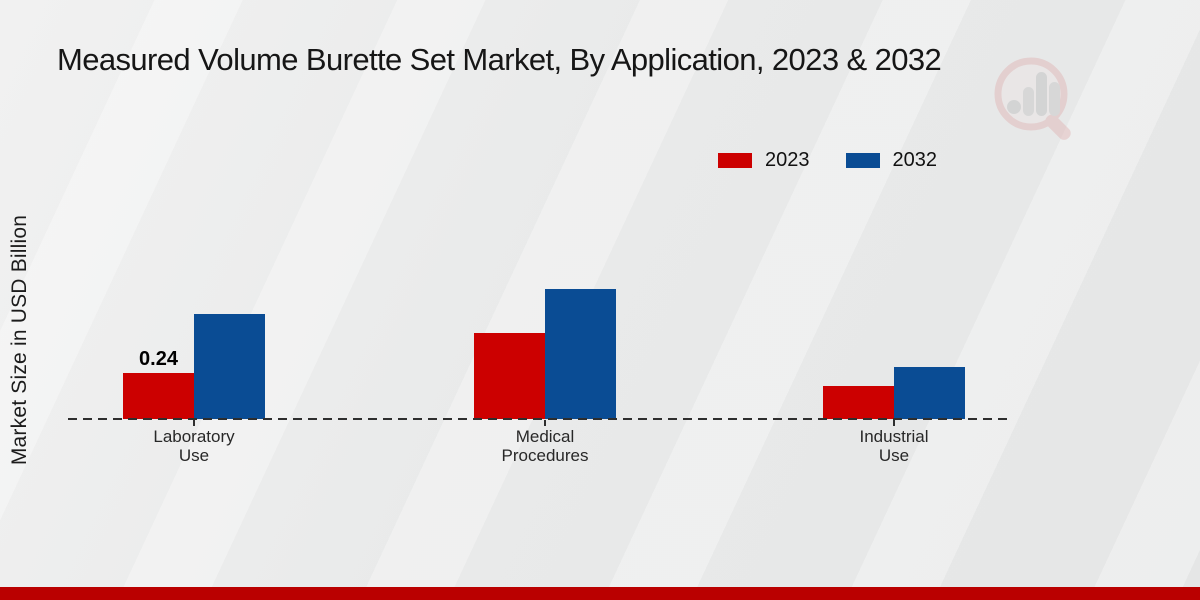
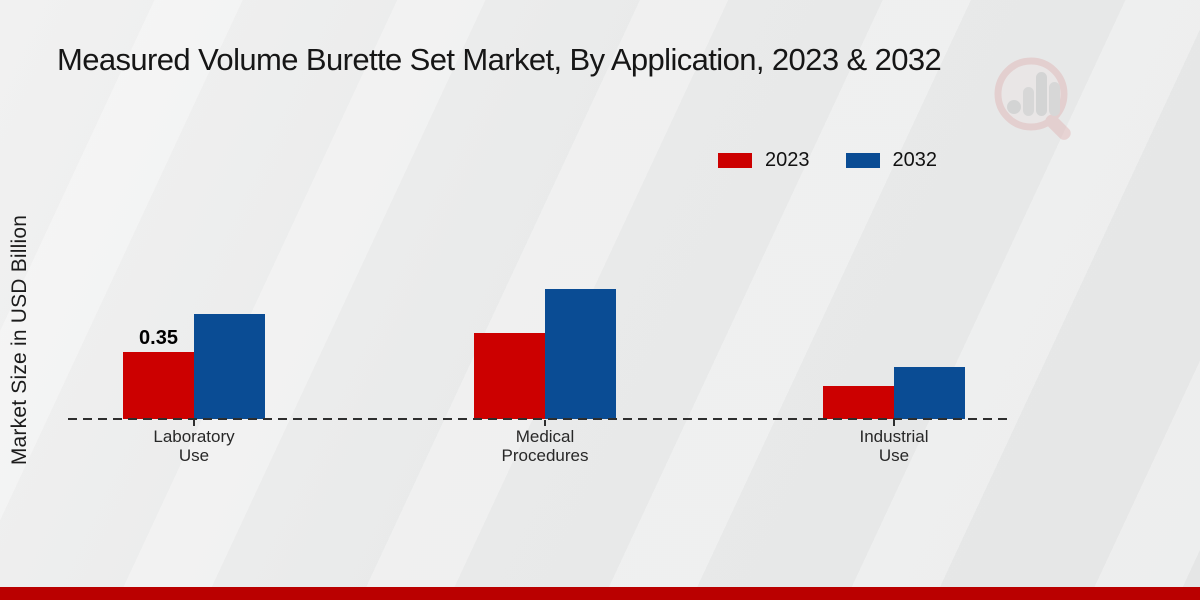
2023/Laboratory Use: 0.24 -> 0.35
